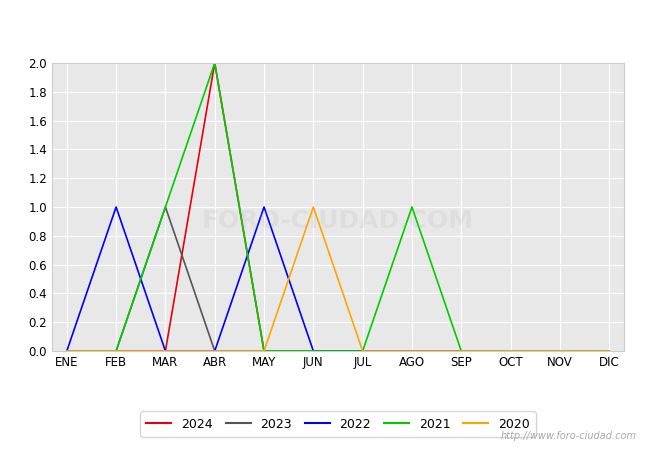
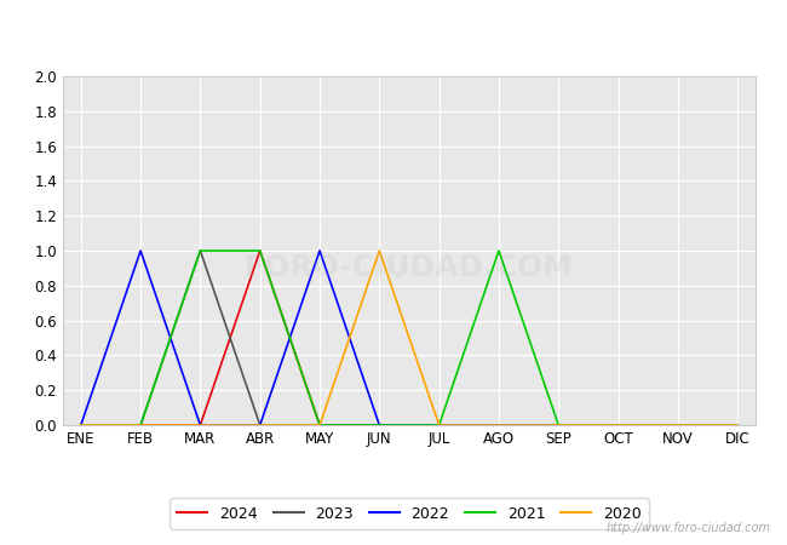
2024/ABR: 2 -> 1
2021/ABR: 2 -> 1
